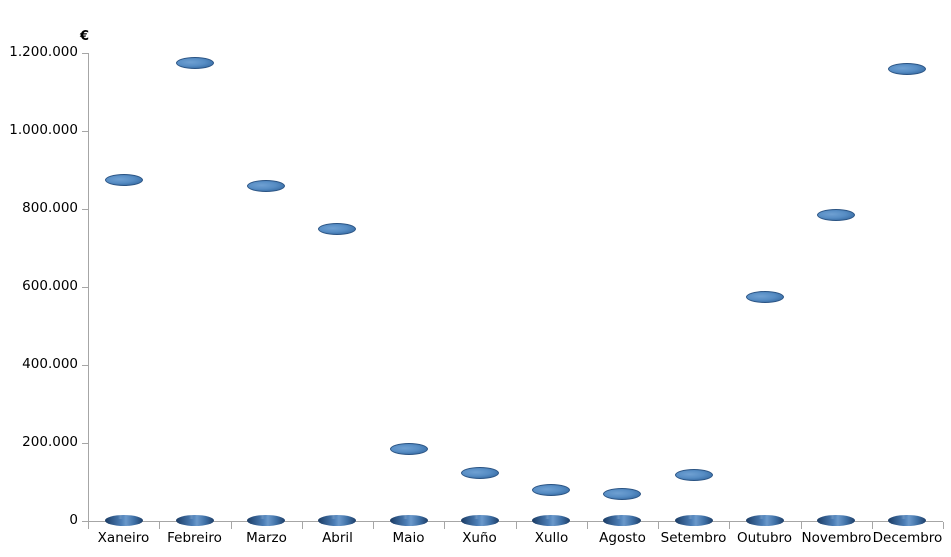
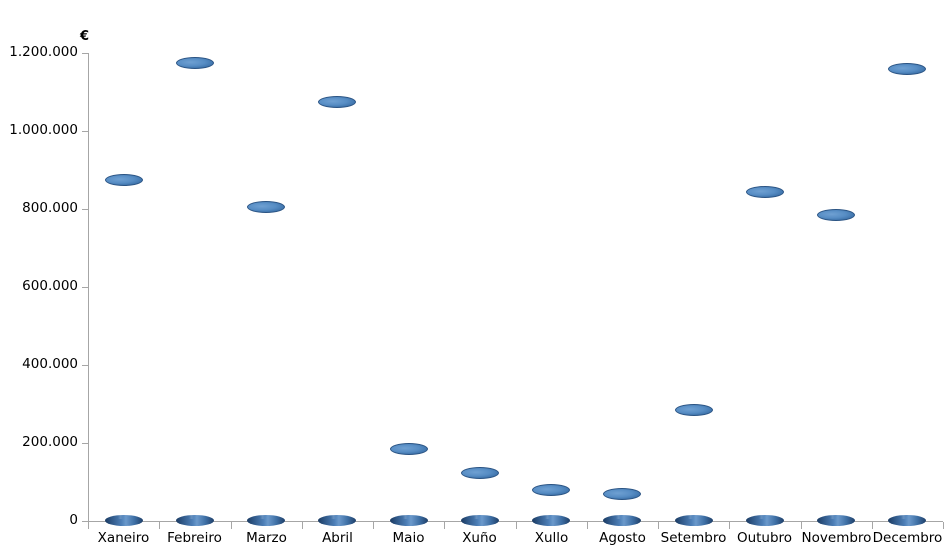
Marzo: 880000 -> 820000
Abril: 760000 -> 1090000
Setembro: 130000 -> 300000
Outubro: 590000 -> 860000
